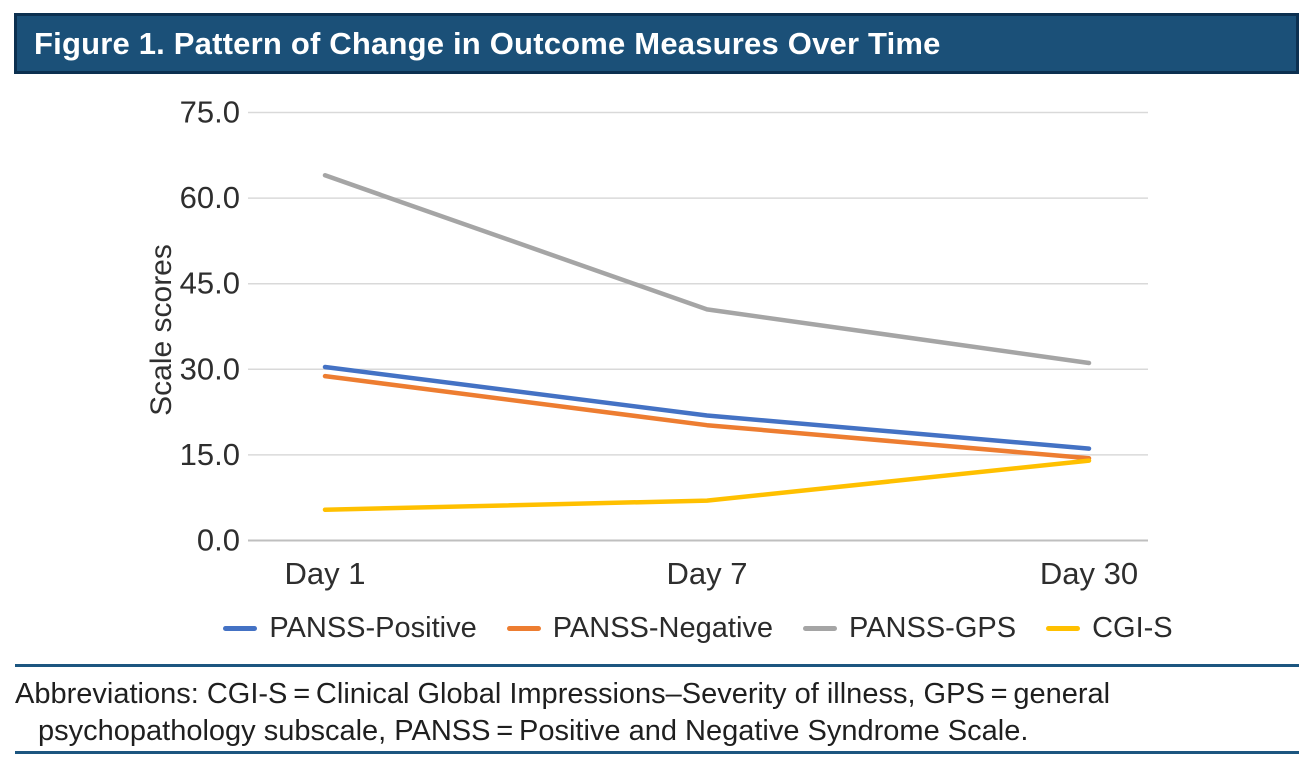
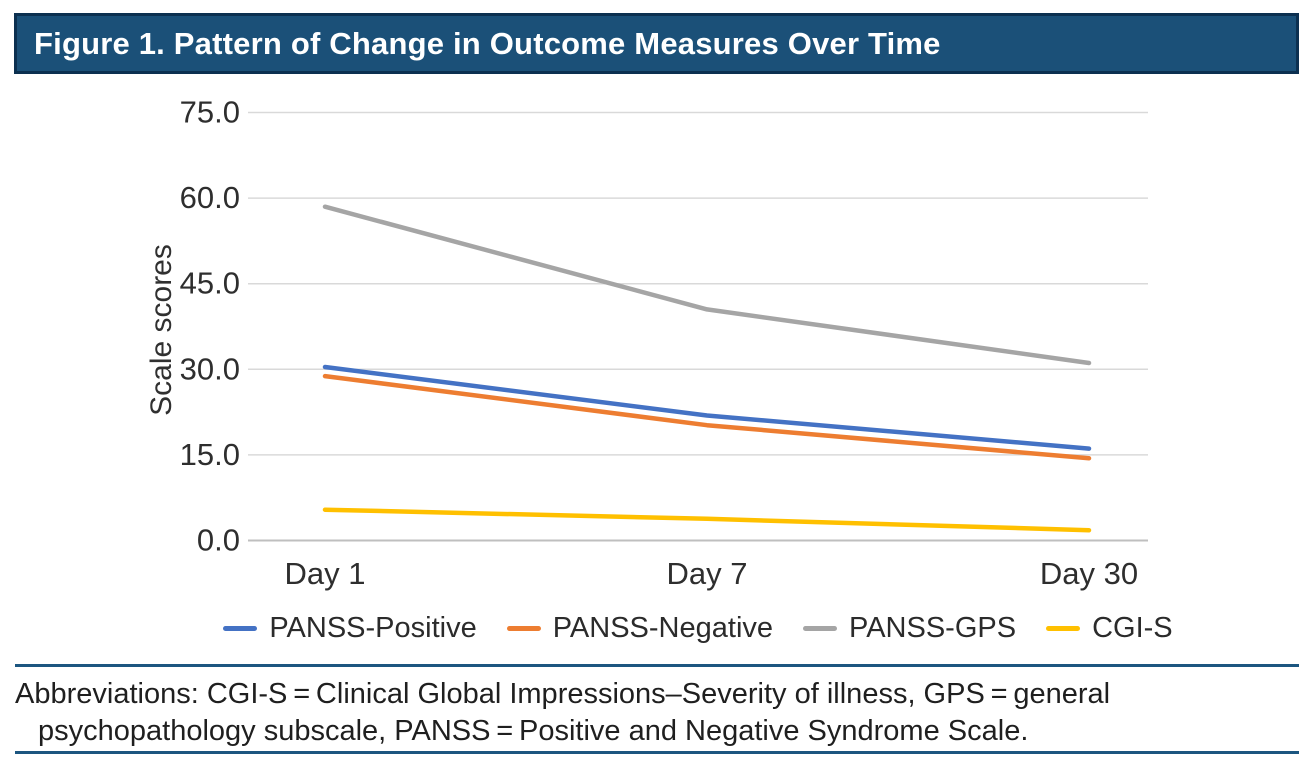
PANSS-GPS/Day 1: 64 -> 58
CGI-S/Day 7: 7 -> 4
CGI-S/Day 30: 14 -> 2
